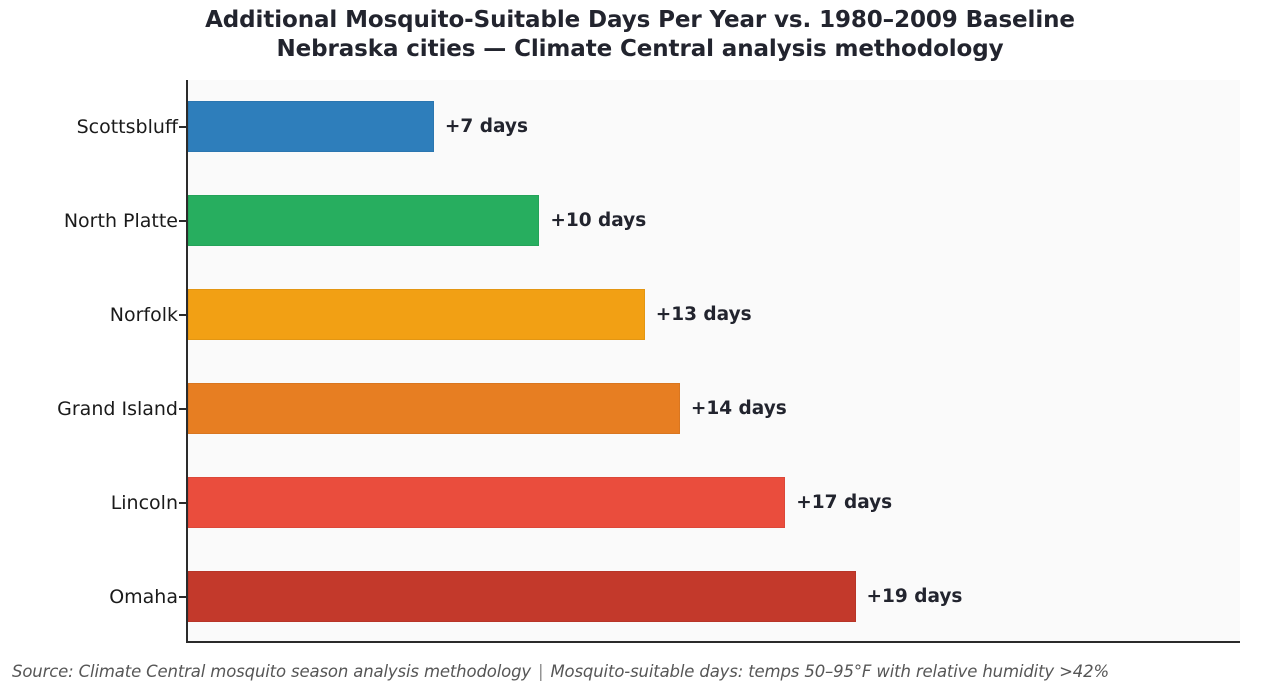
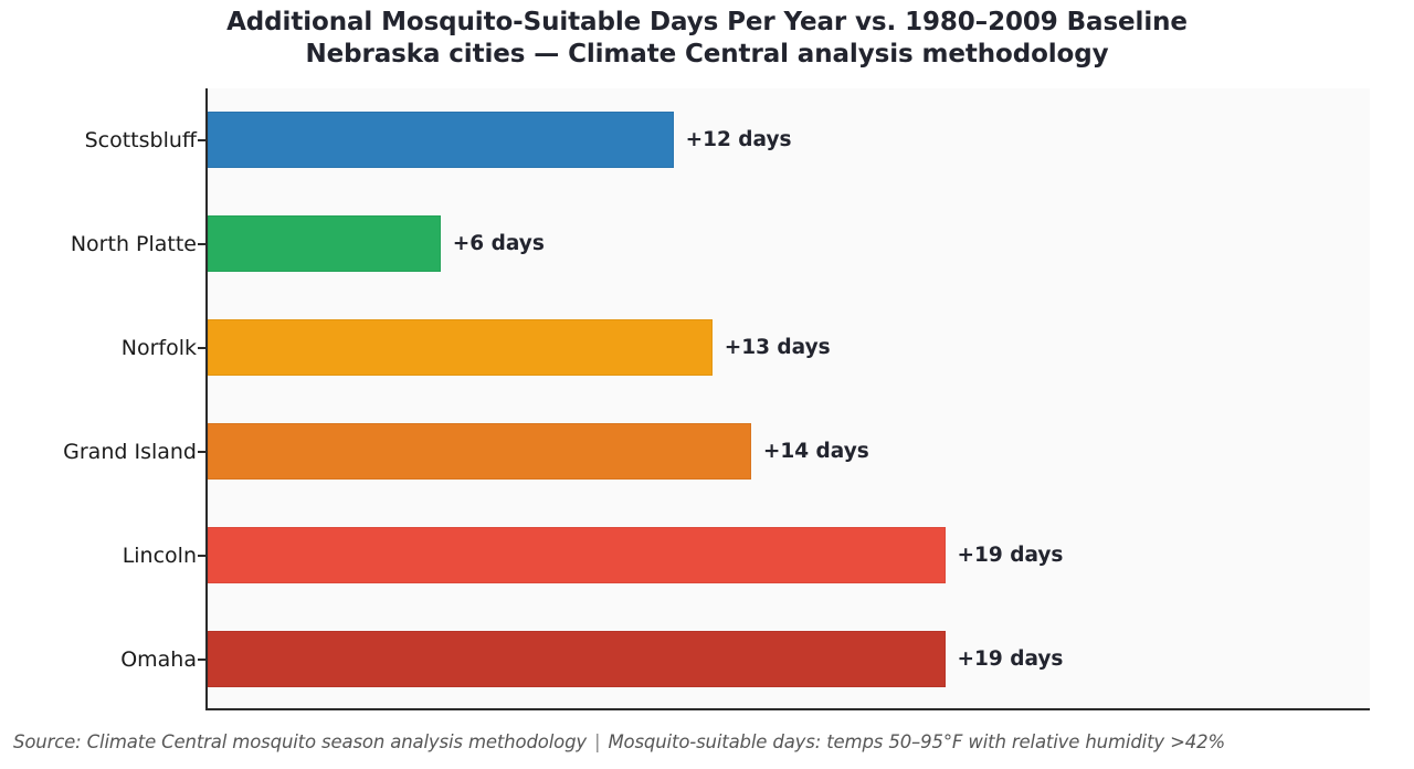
Scottsbluff: +7 -> +12
North Platte: +10 -> +6
Lincoln: +17 -> +19
